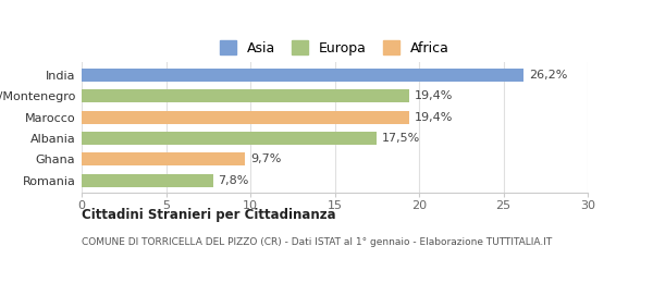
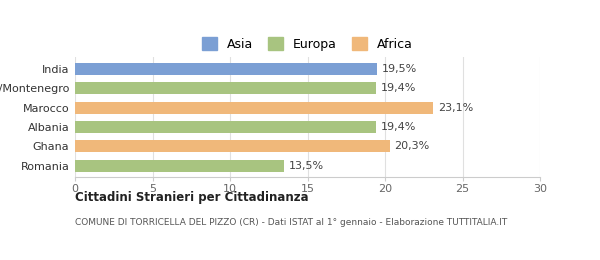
India: 26,2% -> 19,5%
Marocco: 19,4% -> 23,1%
Albania: 17,5% -> 19,4%
Ghana: 9,7% -> 20,3%
Romania: 7,8% -> 13,5%
